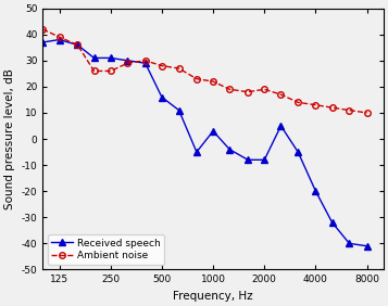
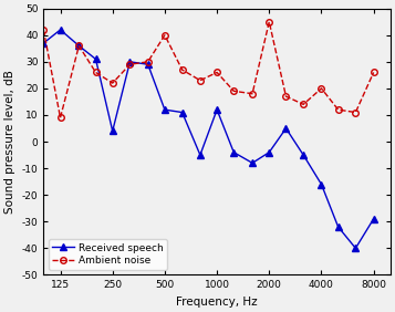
Received speech/125: 38 -> 42
Ambient noise/125: 39 -> 9
Received speech/250: 31 -> 4
Ambient noise/250: 26 -> 22
Received speech/500: 16 -> 12
Ambient noise/500: 28 -> 40
Received speech/1000: 3 -> 12
Ambient noise/1000: 22 -> 26
Received speech/2000: -8 -> -4
Ambient noise/2000: 19 -> 45
Received speech/4000: -20 -> -16
Ambient noise/4000: 13 -> 20
Received speech/8000: -41 -> -29
Ambient noise/8000: 10 -> 26
